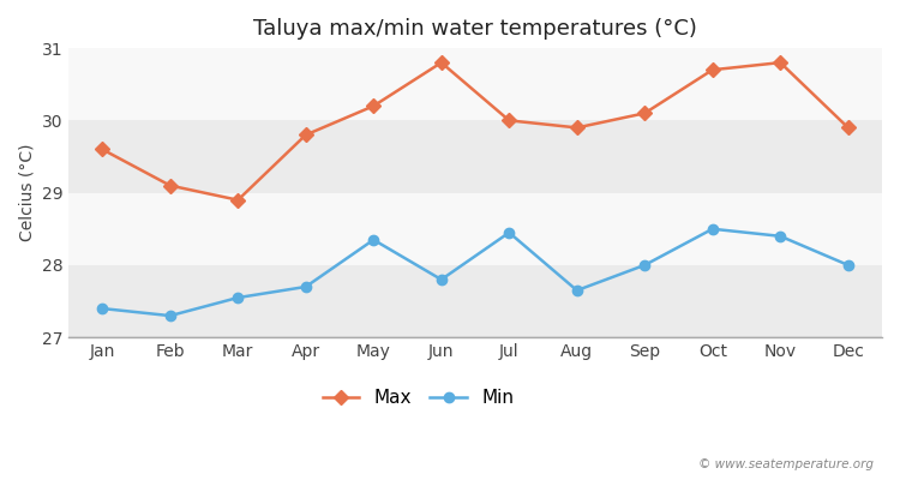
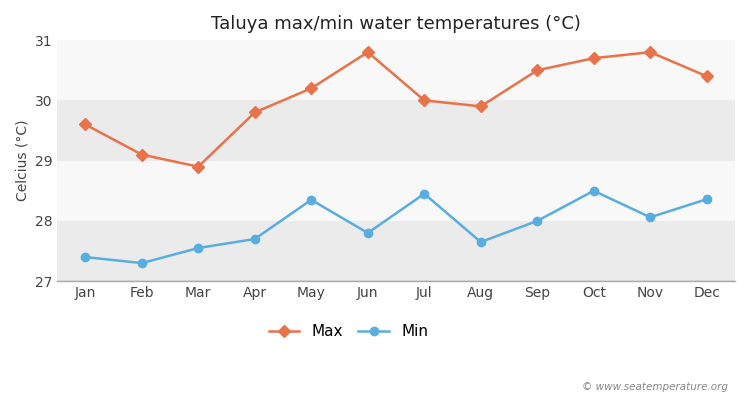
Max/Sep: 30.1 -> 30.5
Min/Nov: 28.40 -> 28.06
Max/Dec: 29.9 -> 30.4
Min/Dec: 28.00 -> 28.36
